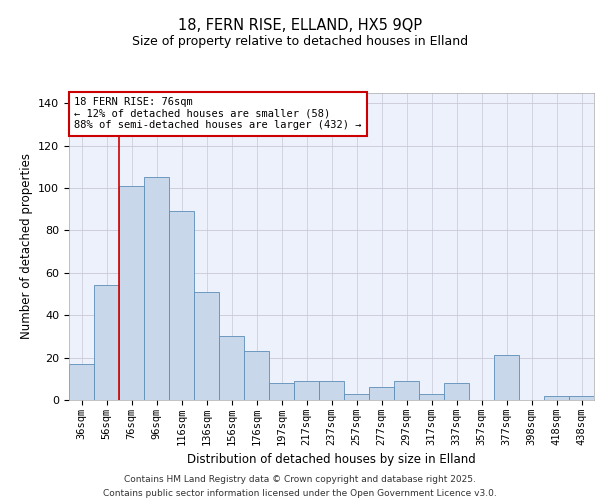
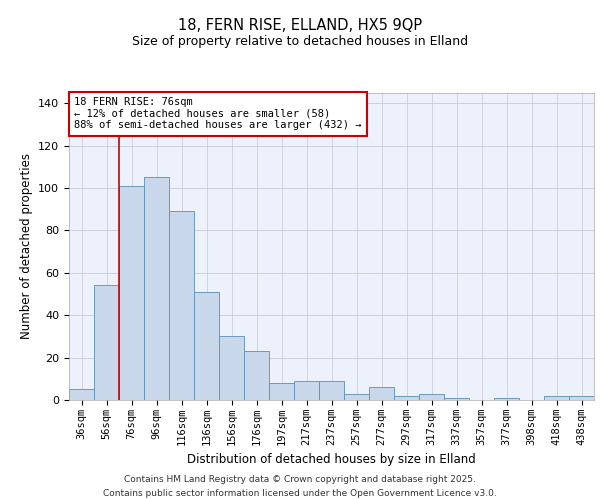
36sqm: 17 -> 5
297sqm: 9 -> 2
337sqm: 8 -> 1
377sqm: 21 -> 1
